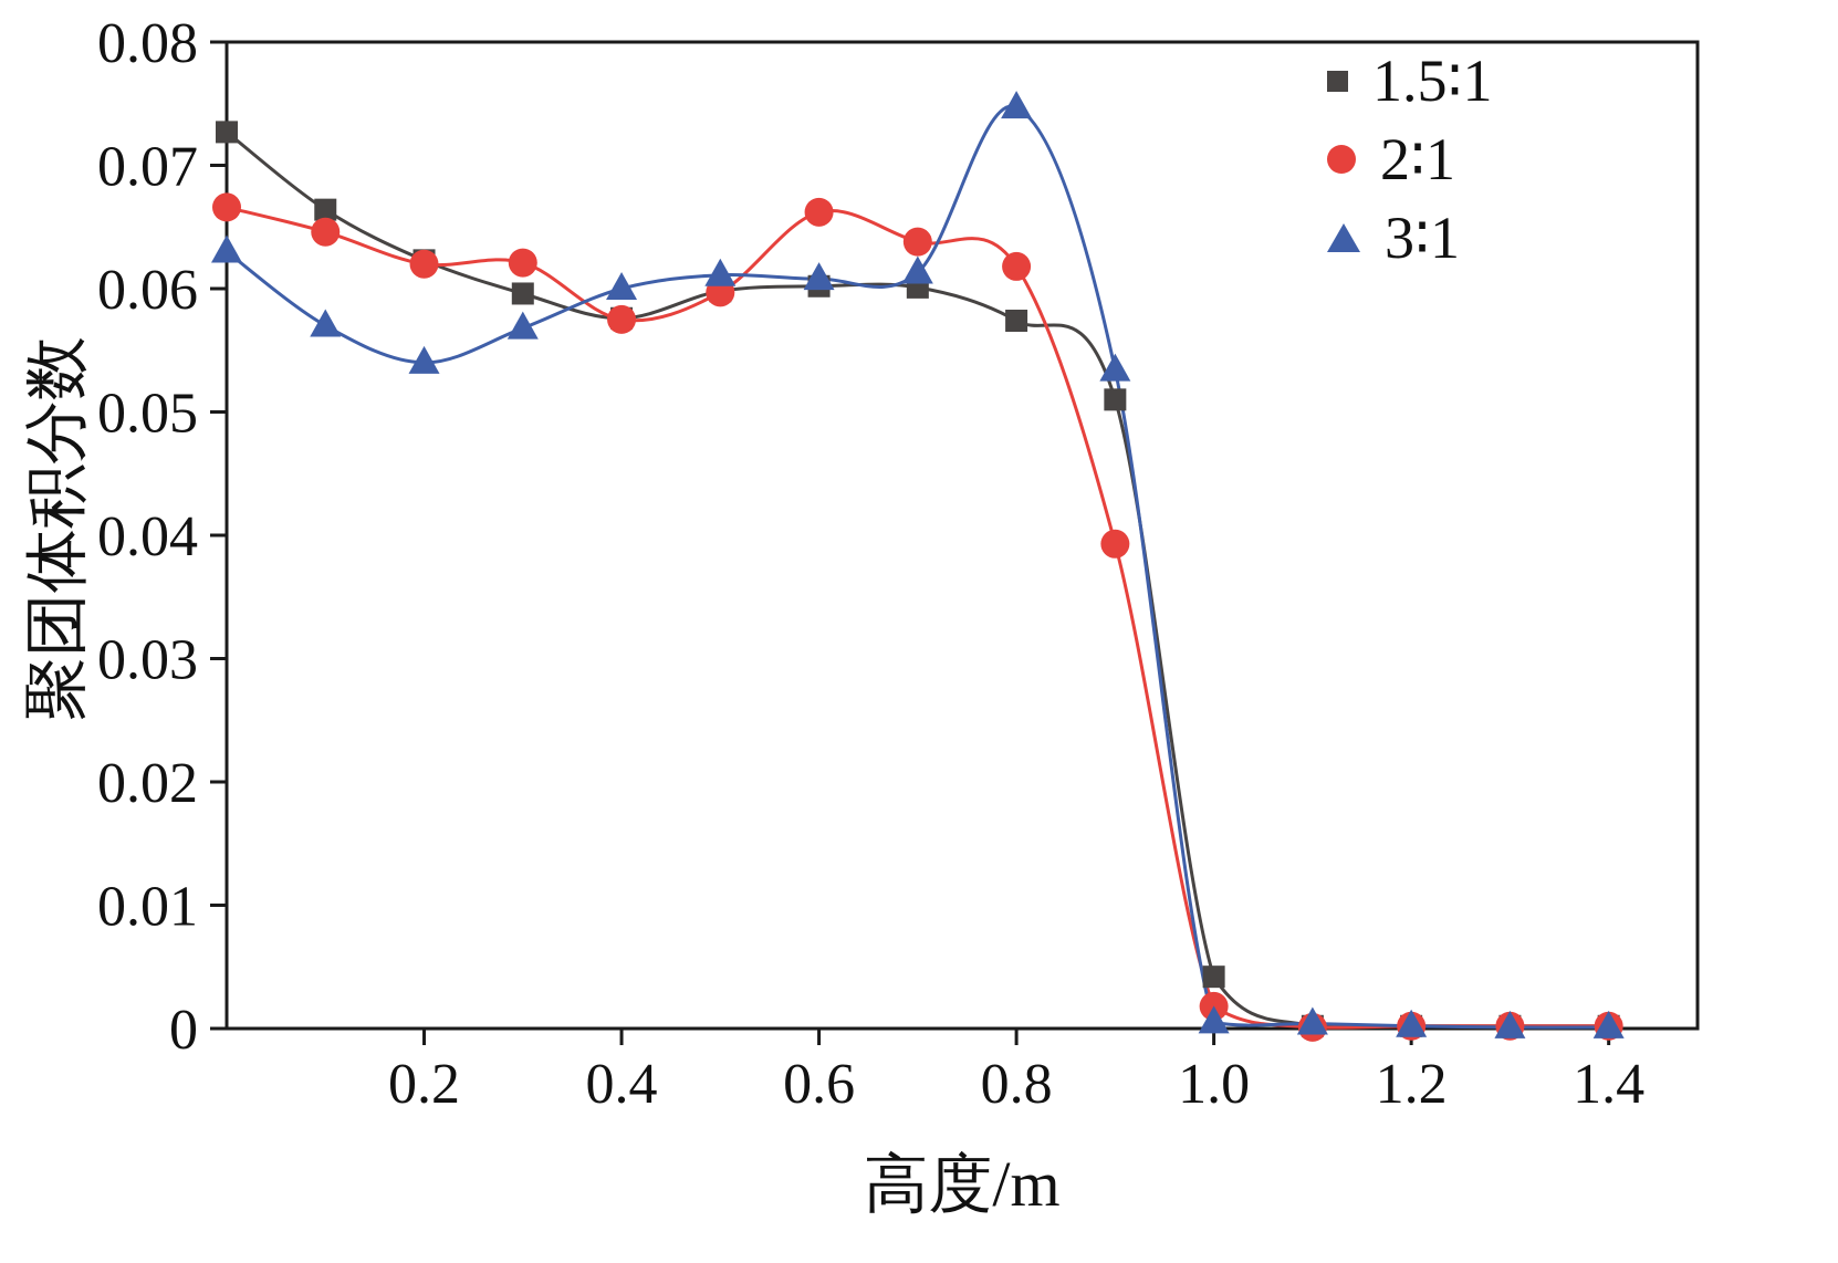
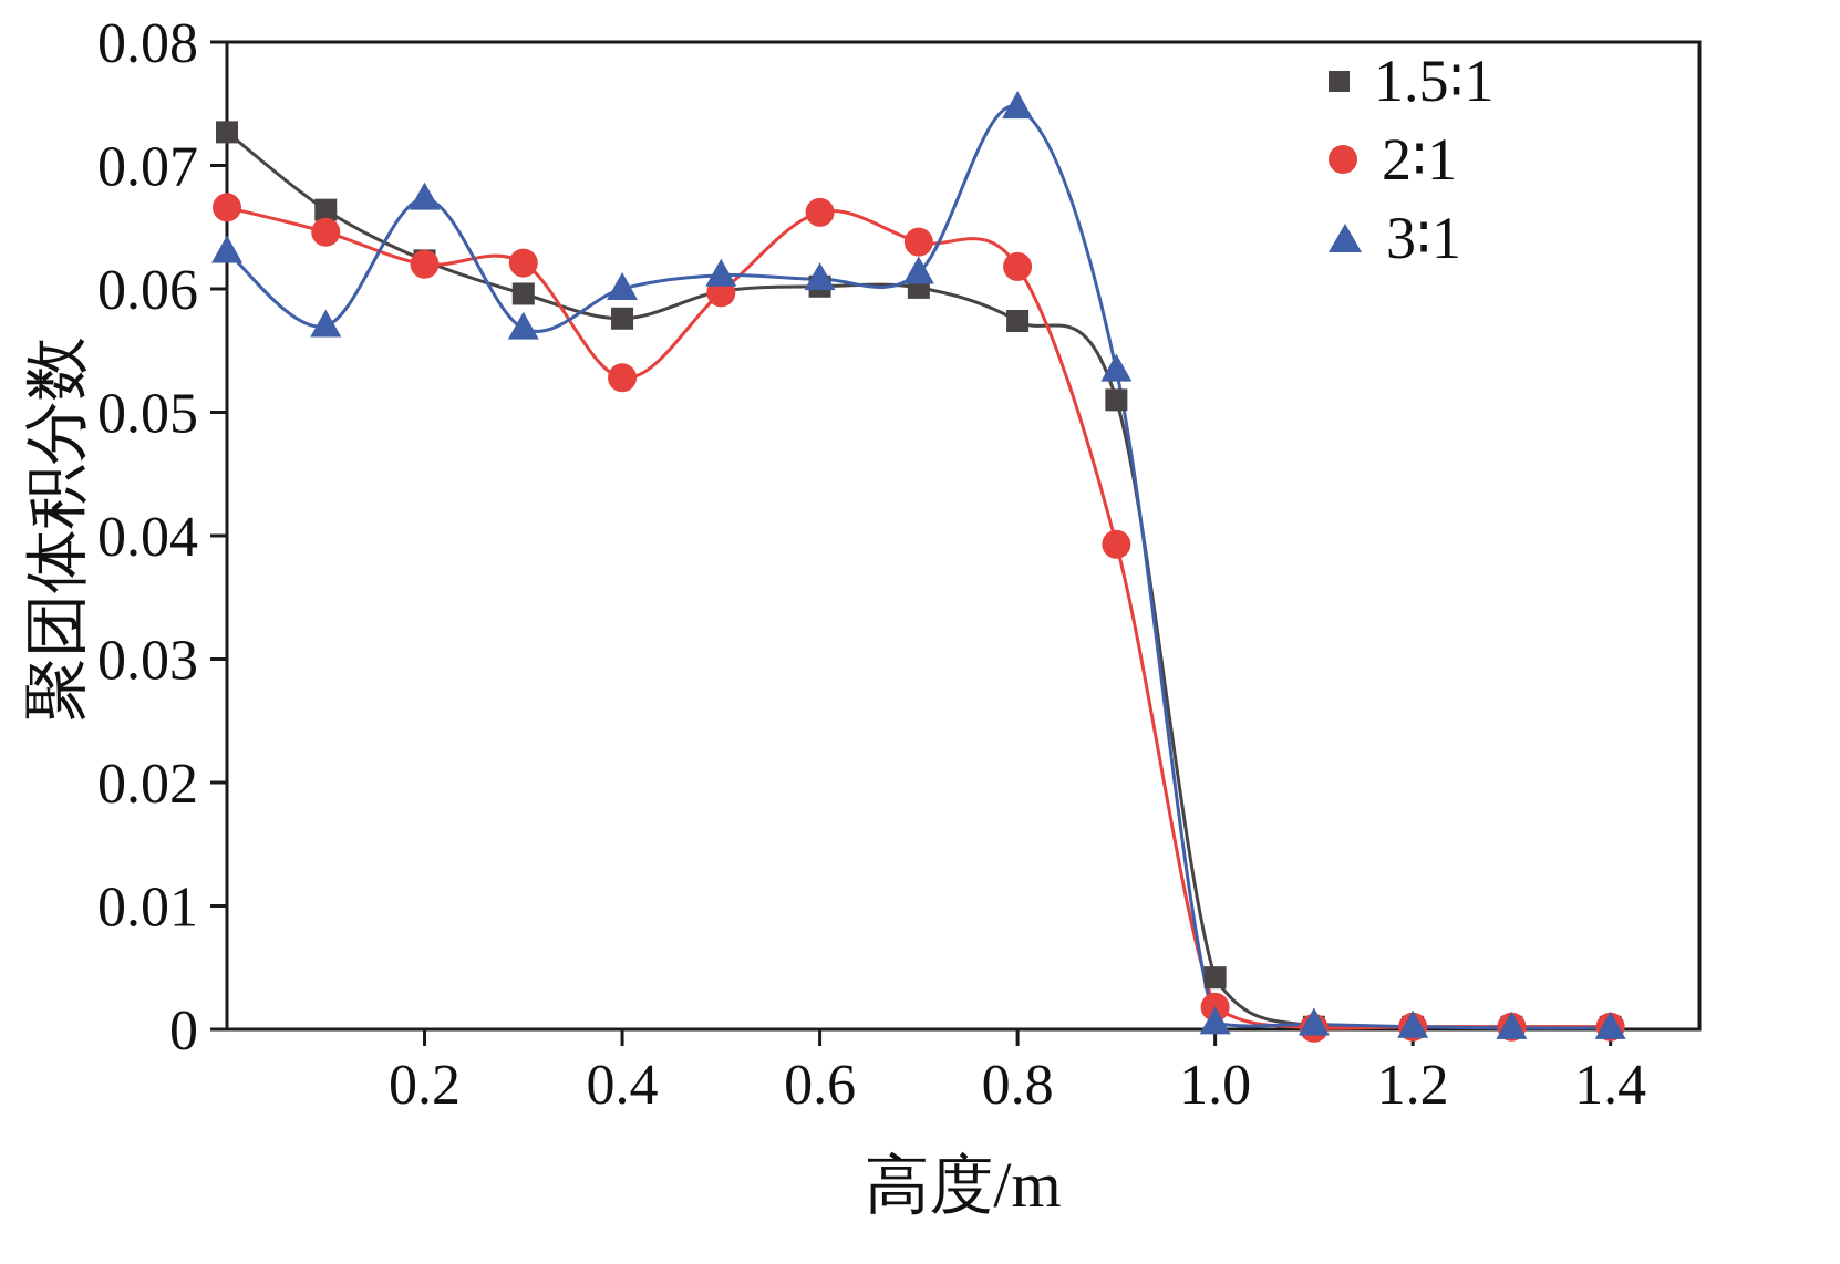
3∶1/0.2: 0.0540 -> 0.0673
2∶1/0.4: 0.0575 -> 0.0528
